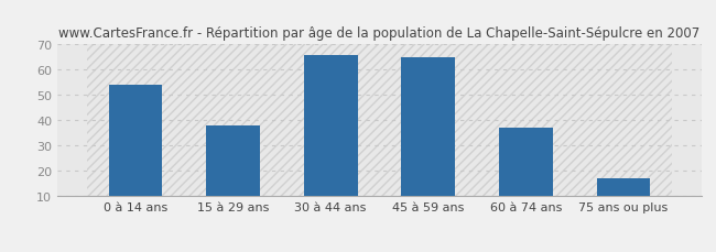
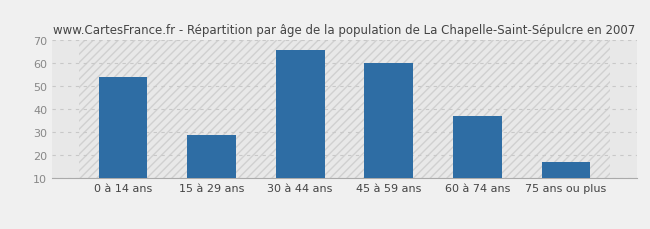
15 à 29 ans: 38 -> 29
45 à 59 ans: 65 -> 60
